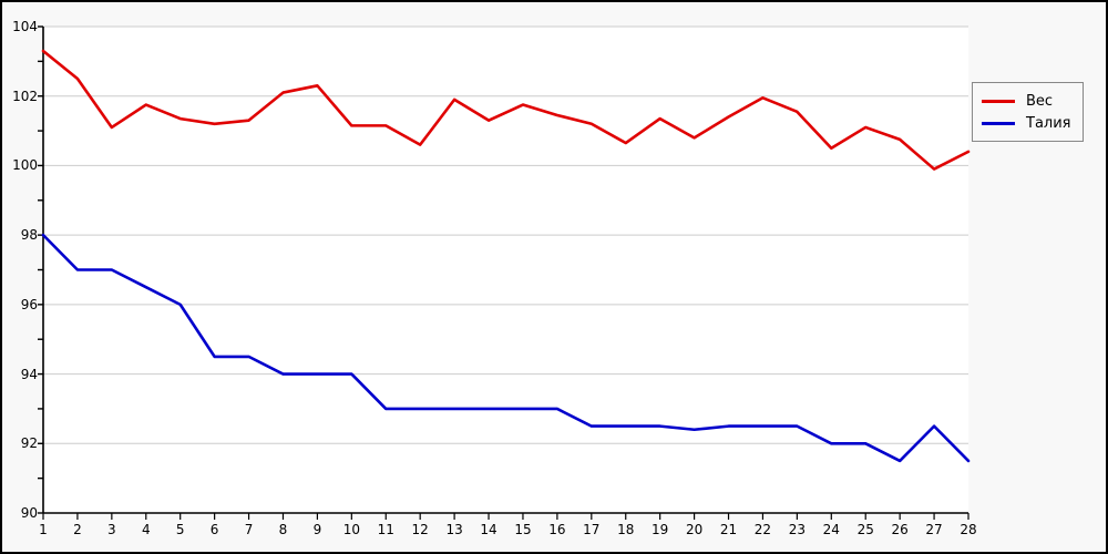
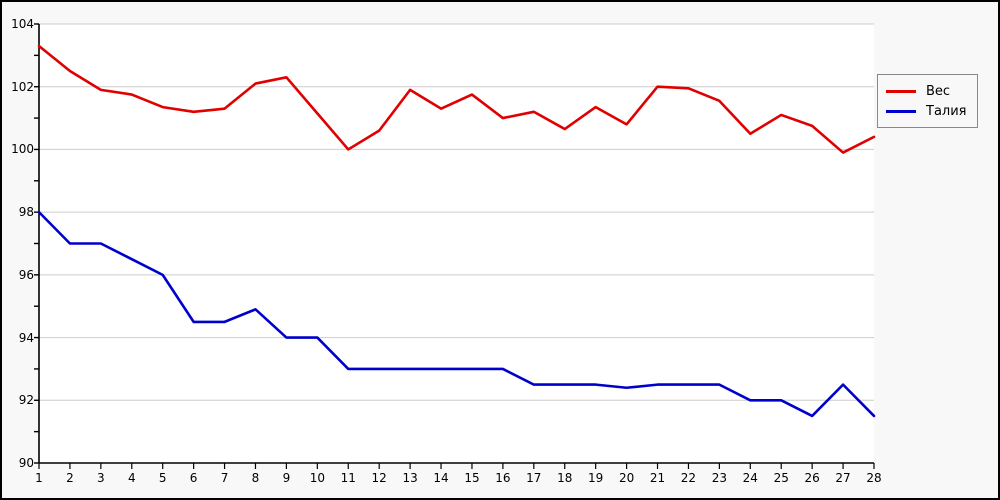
Вес/3: 101.1 -> 101.9
Талия/8: 94.0 -> 94.9
Вес/11: 101.2 -> 100.0
Вес/16: 101.5 -> 101.0
Вес/21: 101.4 -> 102.0
